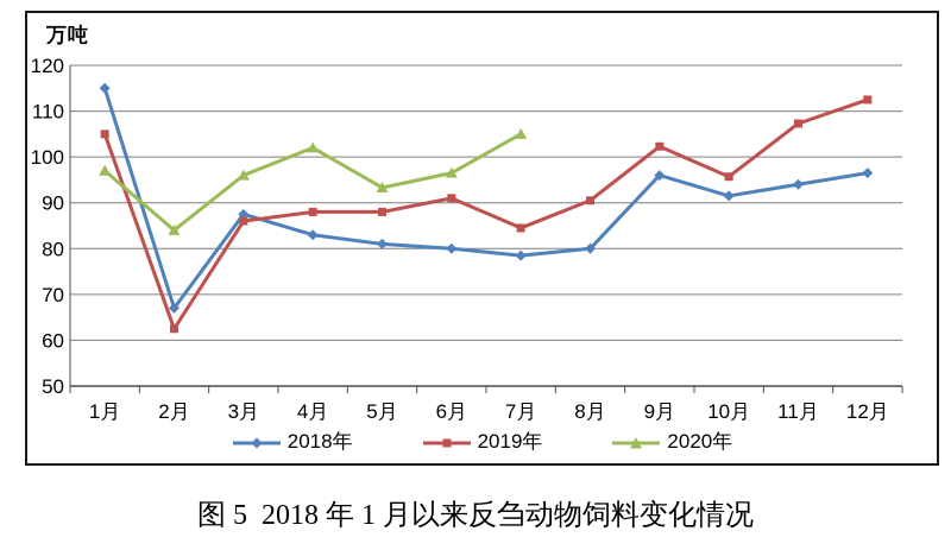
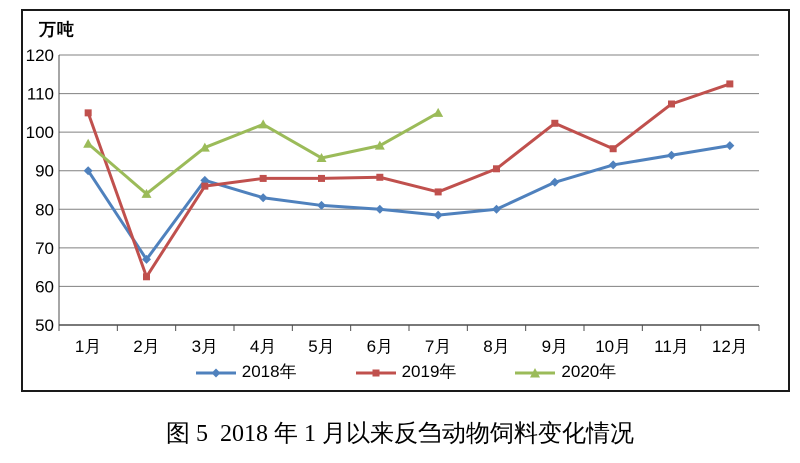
2018年/1月: 115 -> 90
2019年/6月: 91 -> 88
2018年/9月: 96 -> 87
